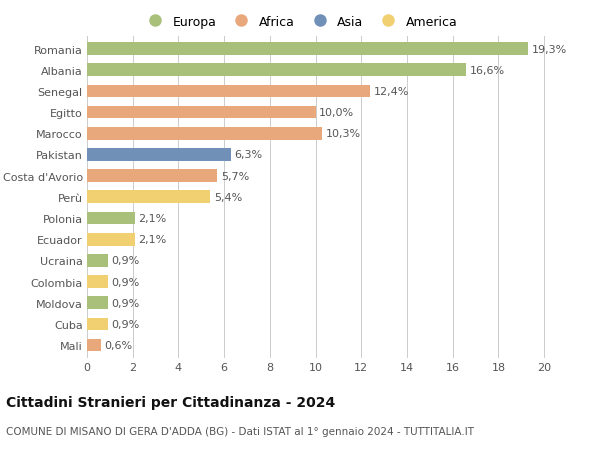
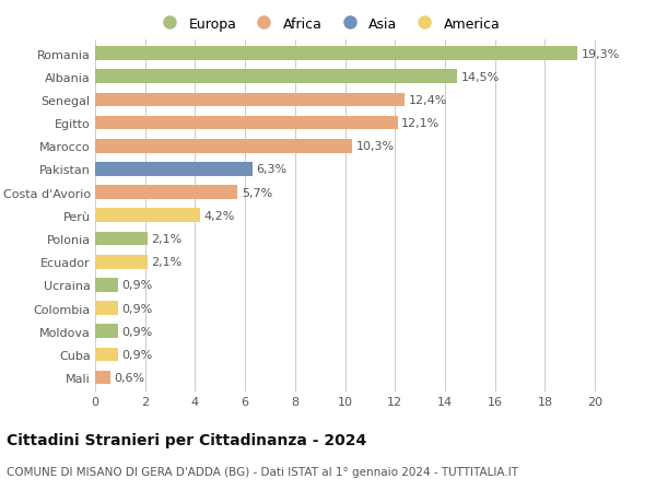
Albania: 16,6% -> 14,5%
Egitto: 10,0% -> 12,1%
Perù: 5,4% -> 4,2%
